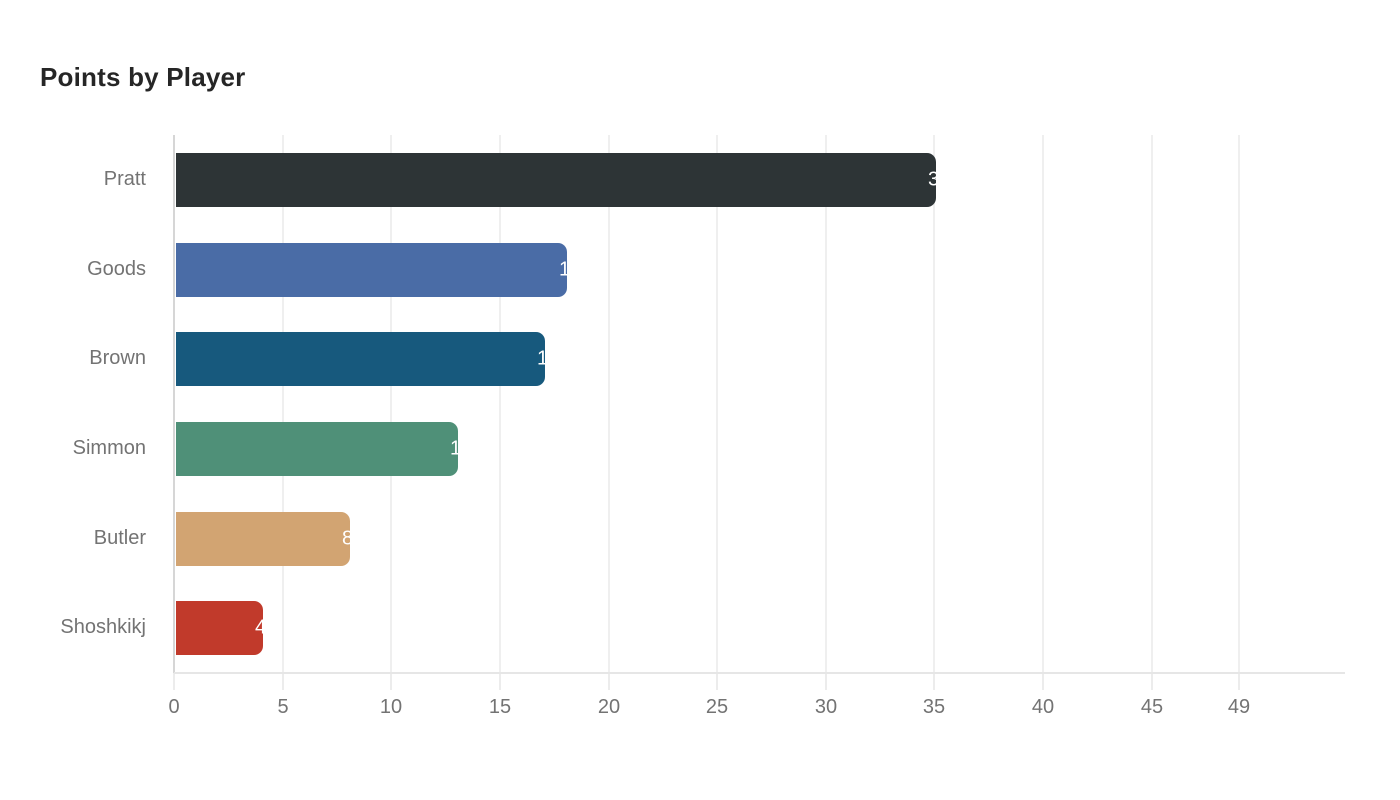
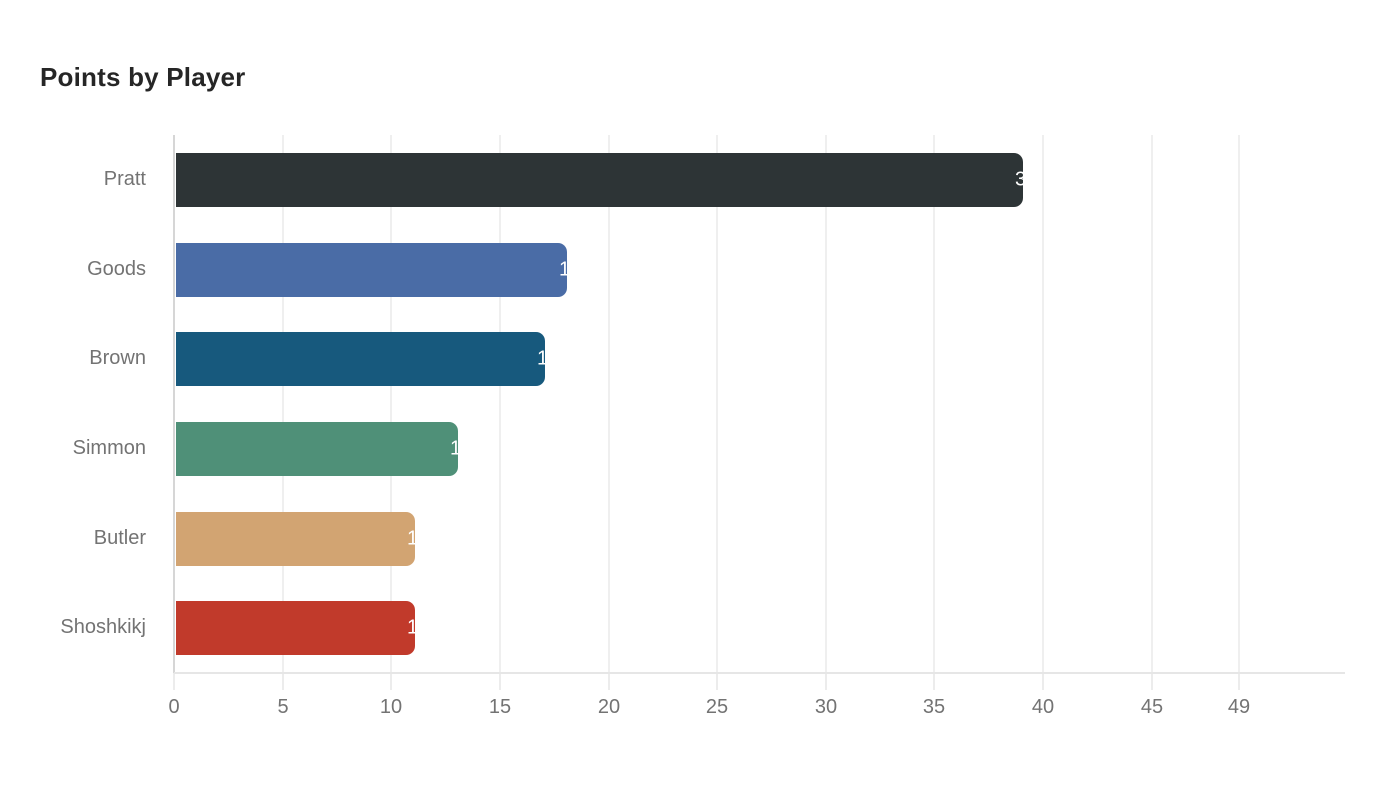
Pratt: 35 -> 39
Butler: 8 -> 11
Shoshkikj: 4 -> 11
